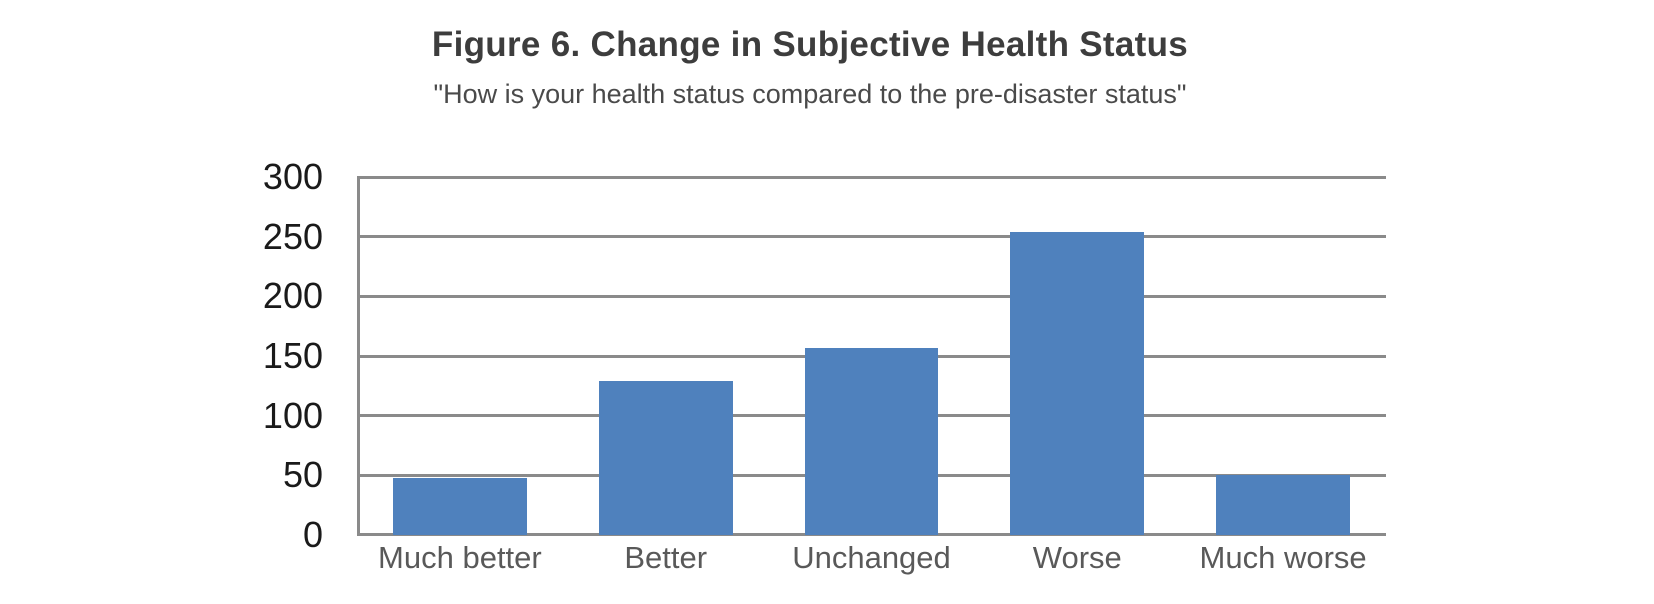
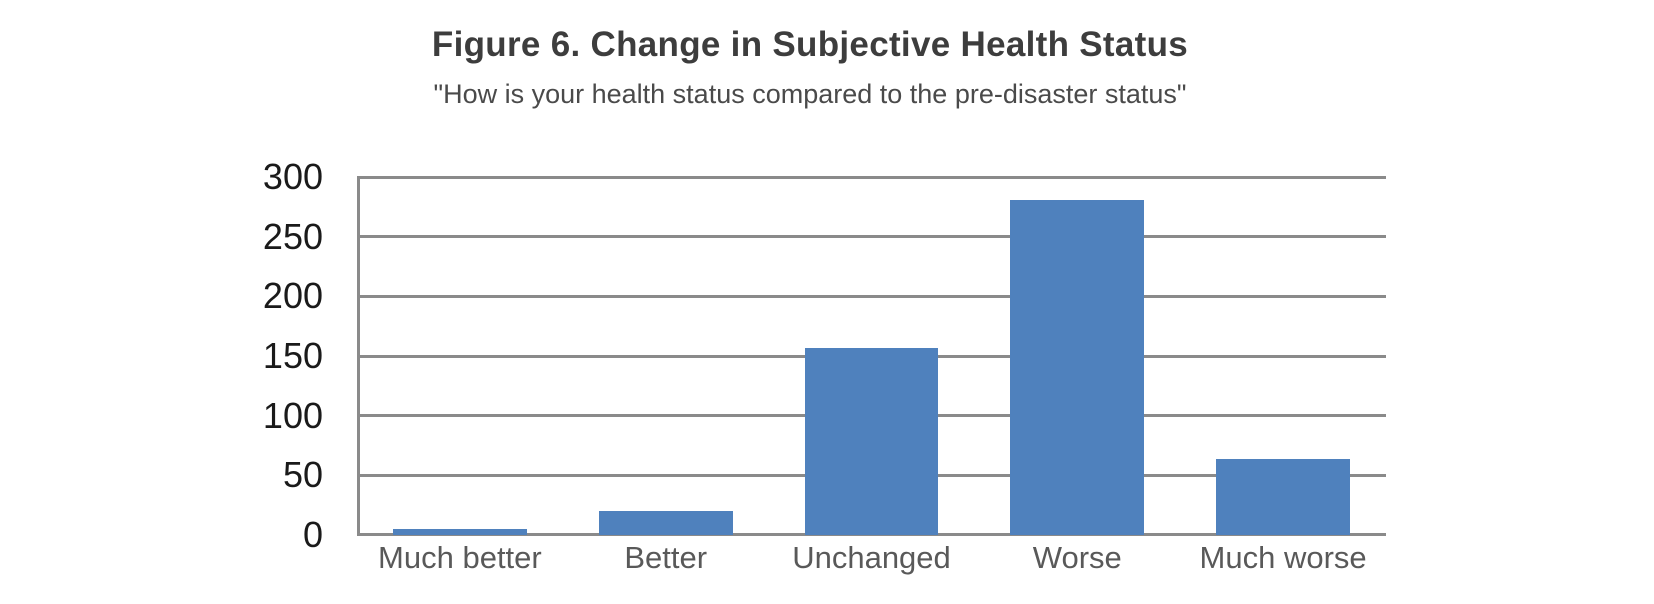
Much better: 48 -> 5
Better: 129 -> 20
Worse: 254 -> 281
Much worse: 50 -> 64
